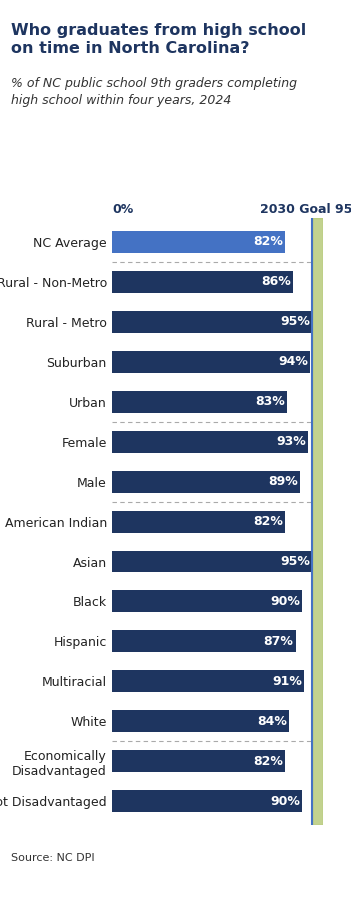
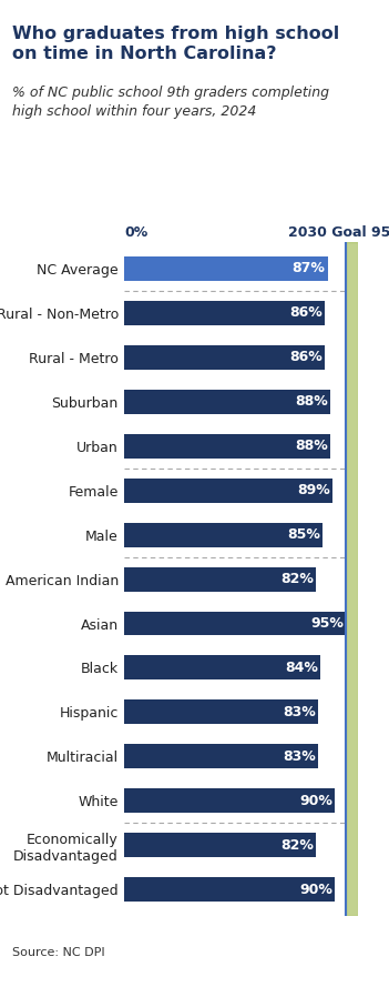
NC Average: 82% -> 87%
Rural - Metro: 95% -> 86%
Suburban: 94% -> 88%
Urban: 83% -> 88%
Female: 93% -> 89%
Male: 89% -> 85%
Black: 90% -> 84%
Hispanic: 87% -> 83%
Multiracial: 91% -> 83%
White: 84% -> 90%
